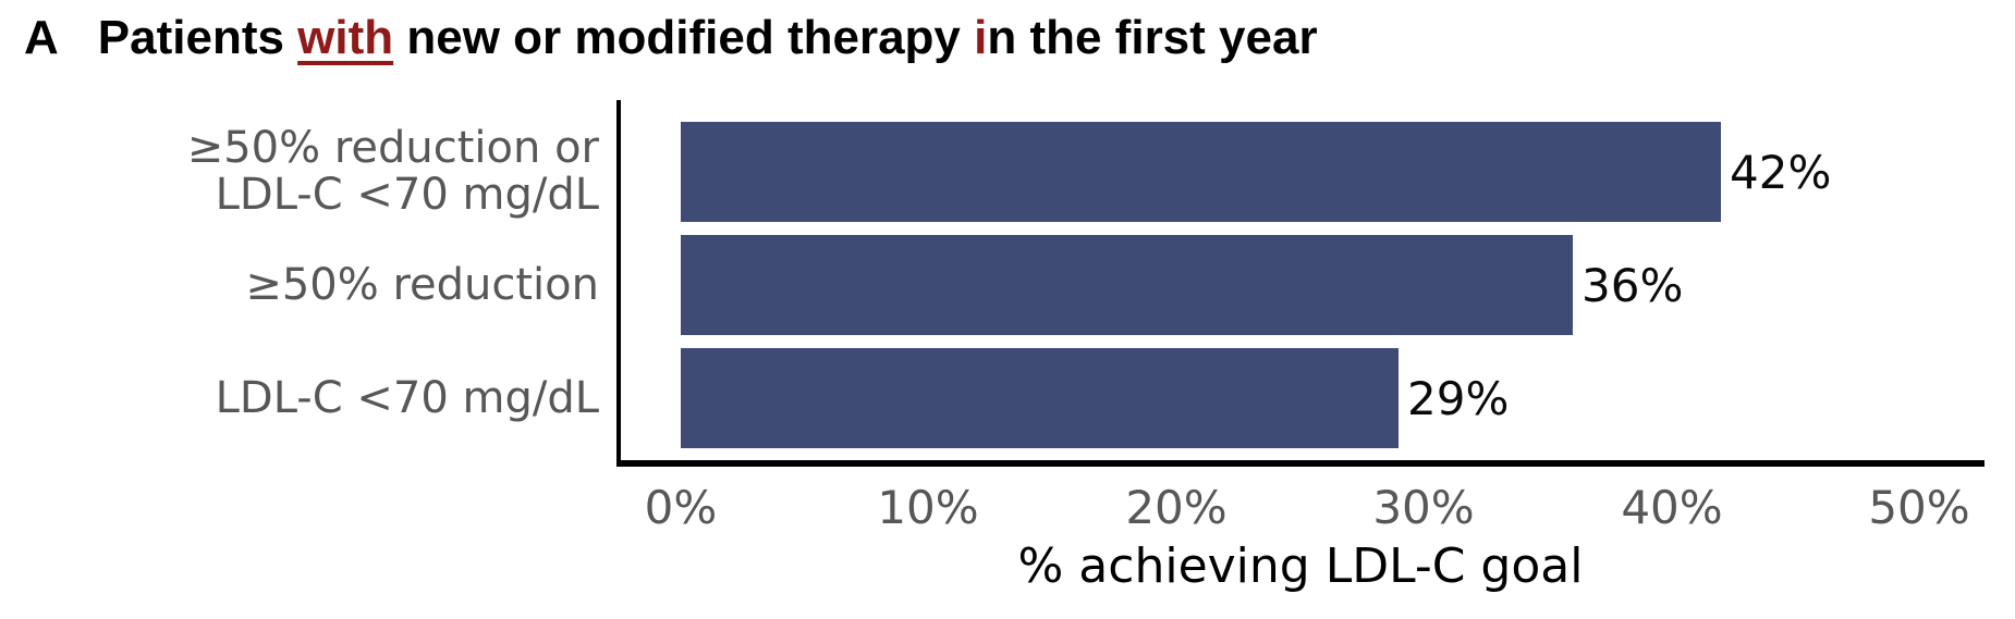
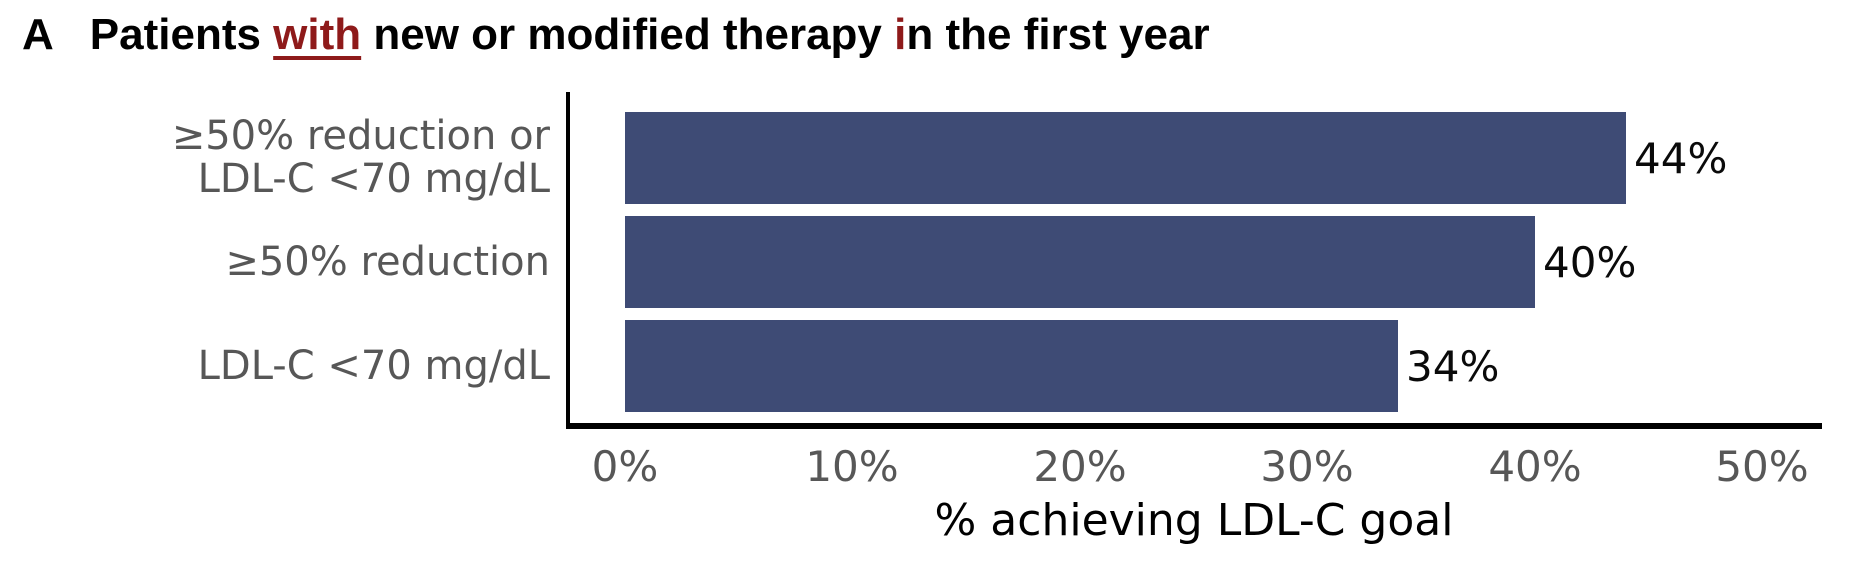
≥50% reduction or LDL-C <70 mg/dL: 42% -> 44%
≥50% reduction: 36% -> 40%
LDL-C <70 mg/dL: 29% -> 34%
